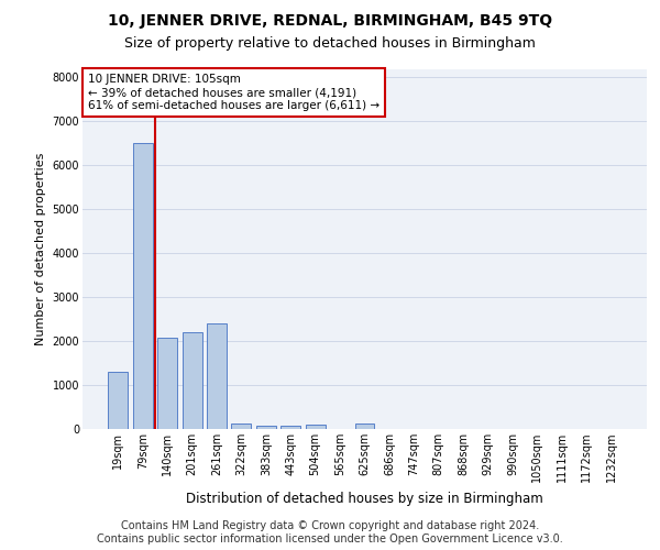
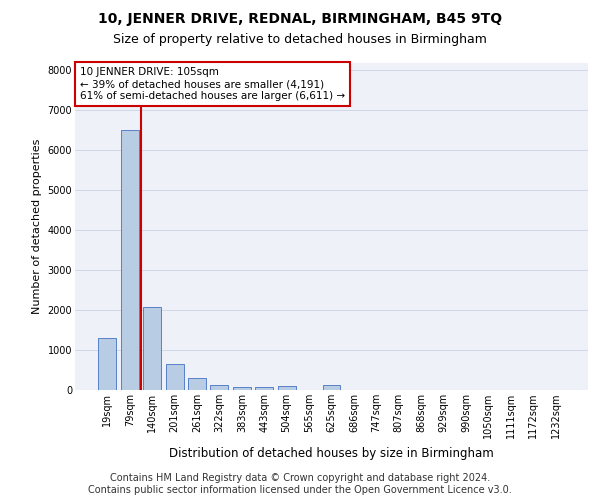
201sqm: 2200 -> 650
261sqm: 2400 -> 290
